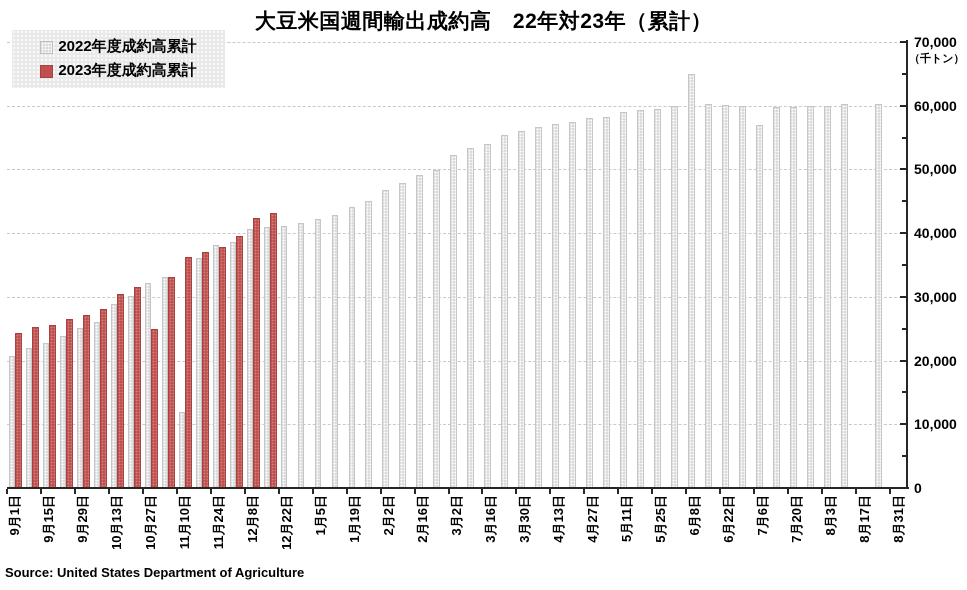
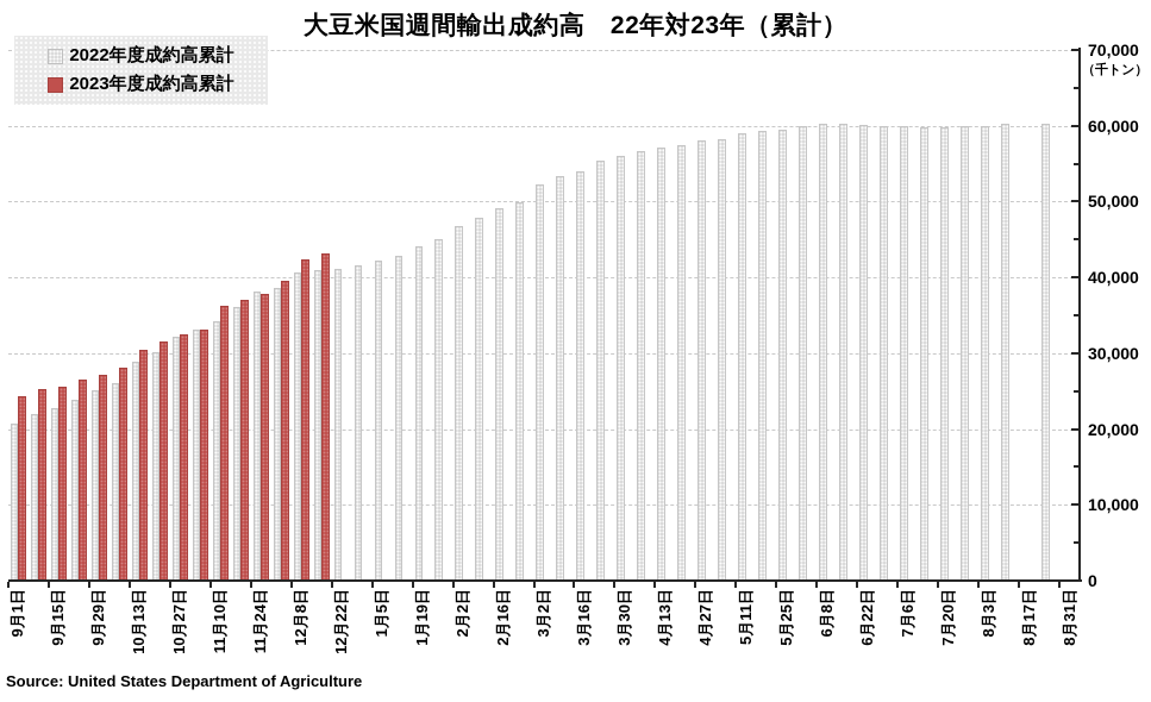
2023年度成約高累計/10月27日: 25000 -> 32000
2022年度成約高累計/11月10日: 12000 -> 34000
2022年度成約高累計/6月8日: 65000 -> 60000
2022年度成約高累計/7月6日: 57000 -> 60000
